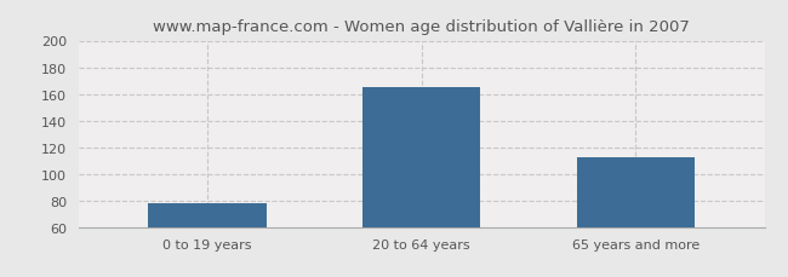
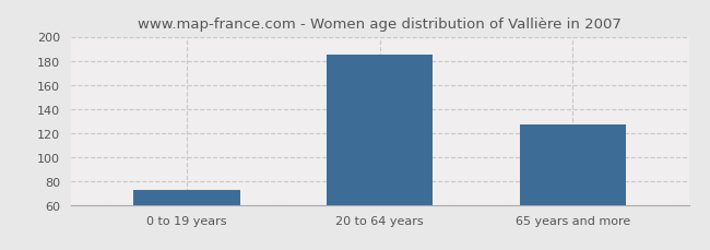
0 to 19 years: 78 -> 72
20 to 64 years: 165 -> 185
65 years and more: 112 -> 127
